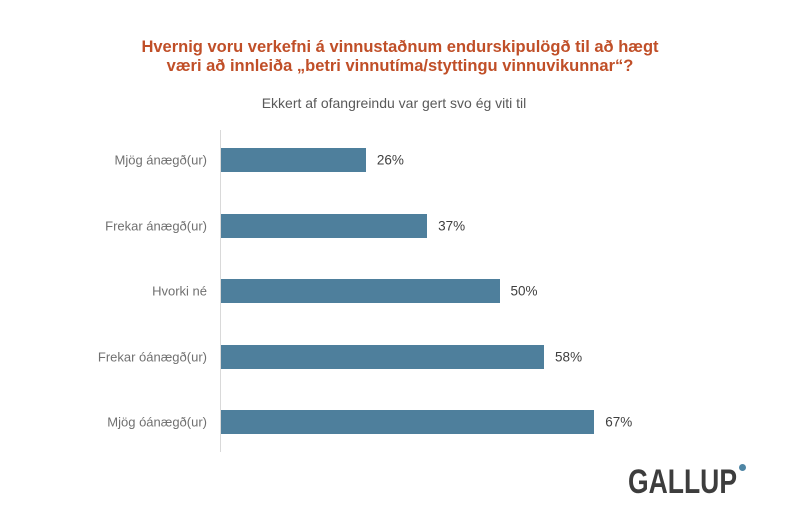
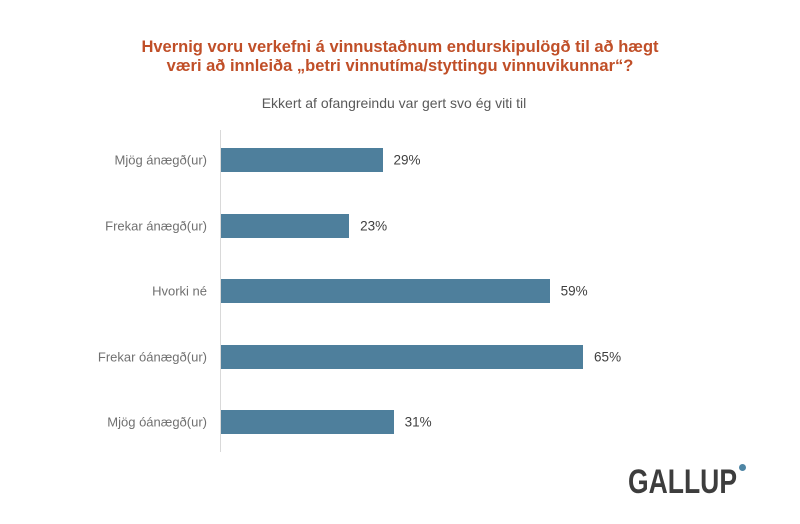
Mjög ánægð(ur): 26% -> 29%
Frekar ánægð(ur): 37% -> 23%
Hvorki né: 50% -> 59%
Frekar óánægð(ur): 58% -> 65%
Mjög óánægð(ur): 67% -> 31%
